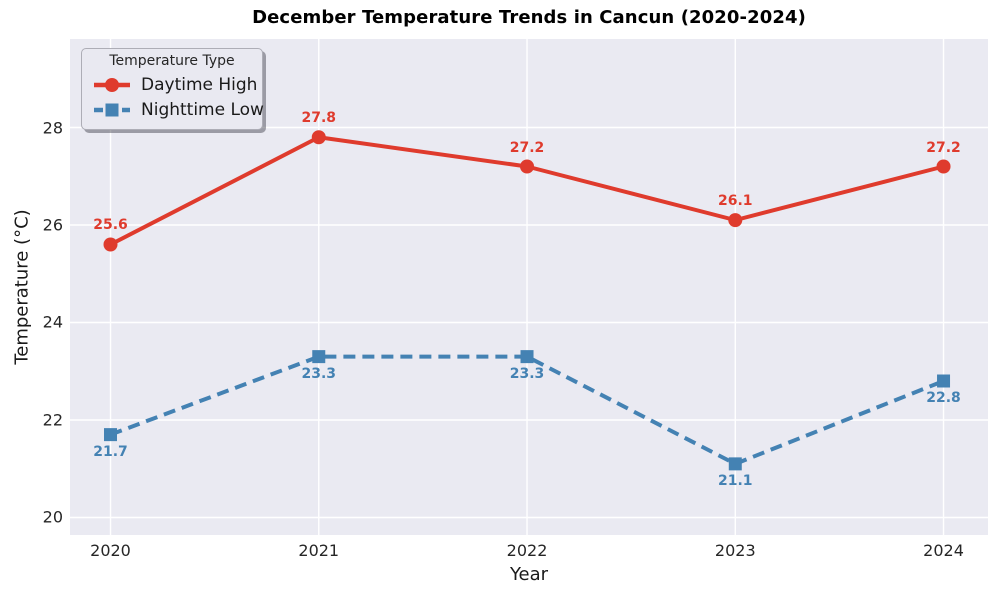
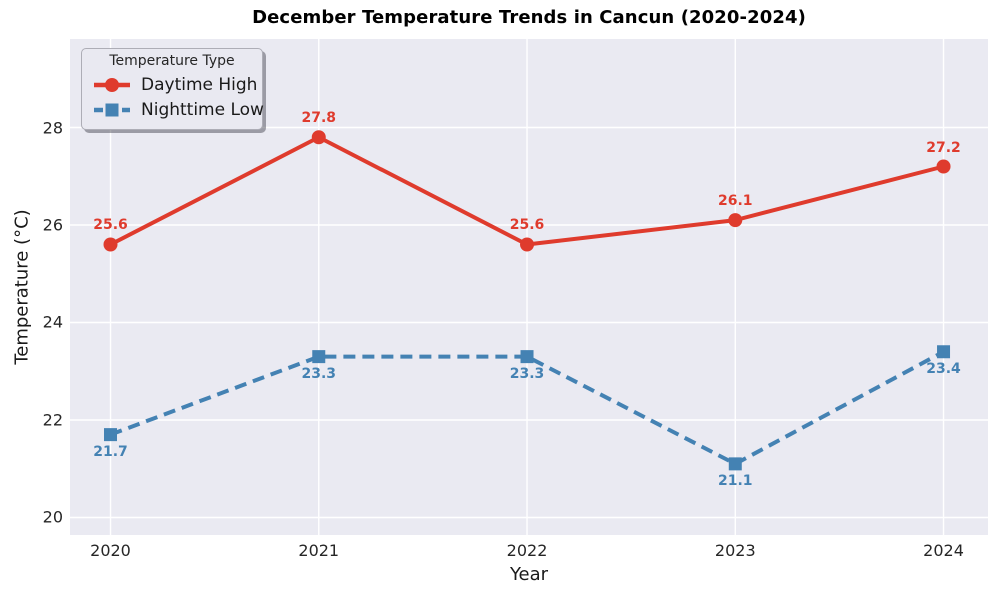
Daytime High/2022: 27.2 -> 25.6
Nighttime Low/2024: 22.8 -> 23.4
